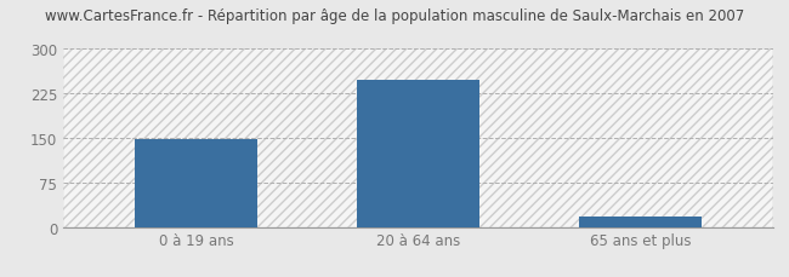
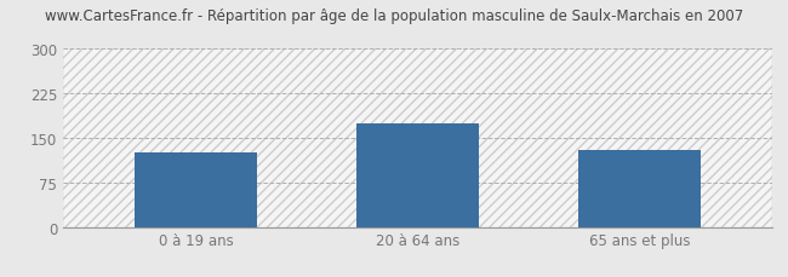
0 à 19 ans: 148 -> 125
20 à 64 ans: 248 -> 175
65 ans et plus: 18 -> 130
